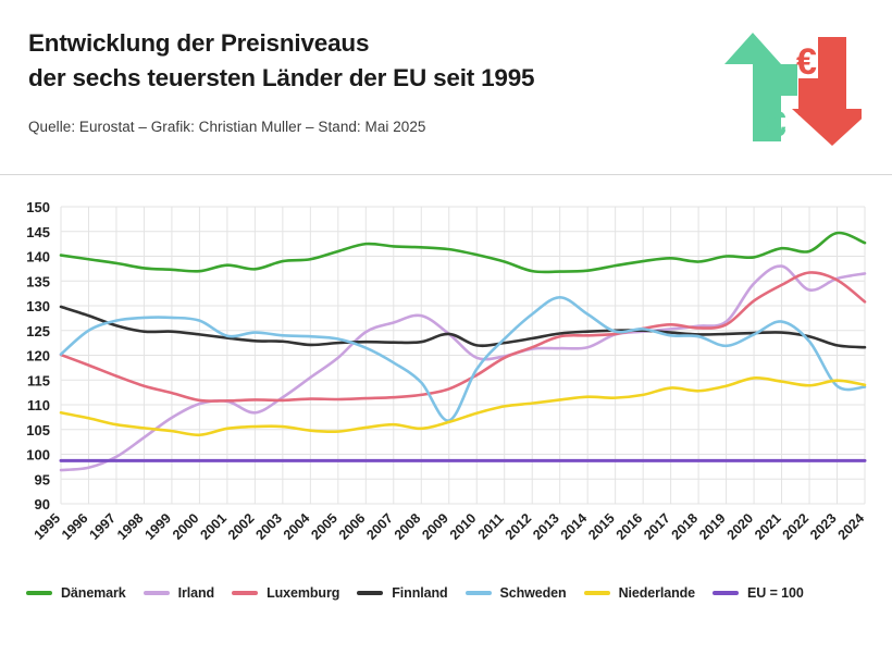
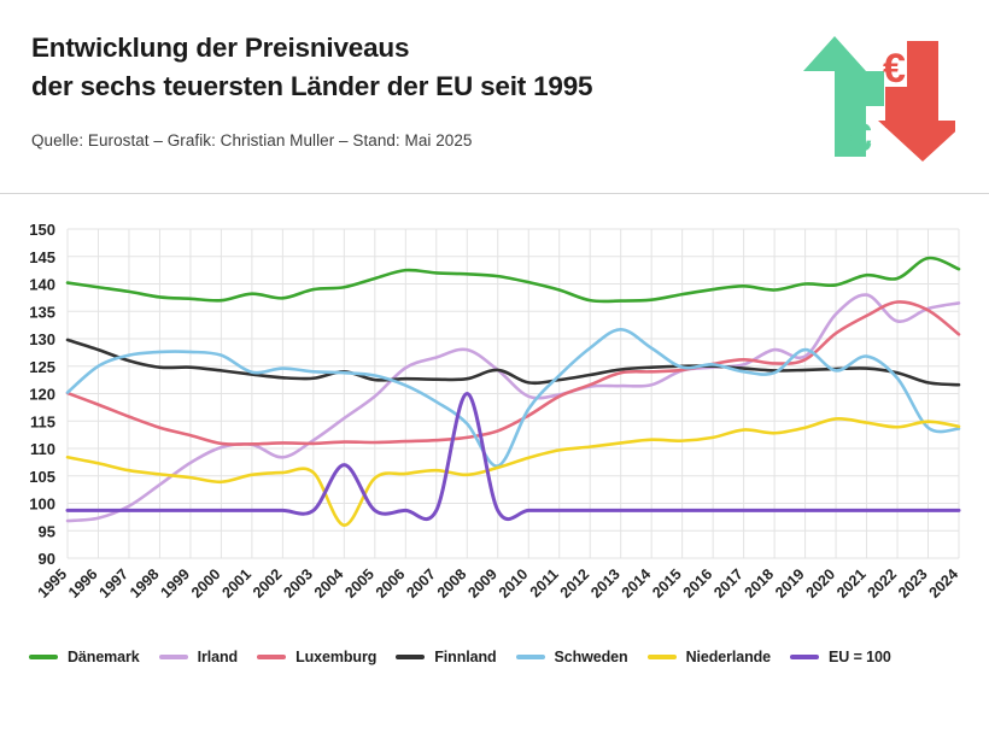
Finnland/2004: 122 -> 124
Niederlande/2004: 105 -> 96
EU = 100/2004: 99 -> 107
EU = 100/2008: 99 -> 120
Irland/2018: 126 -> 128
Schweden/2019: 122 -> 128
